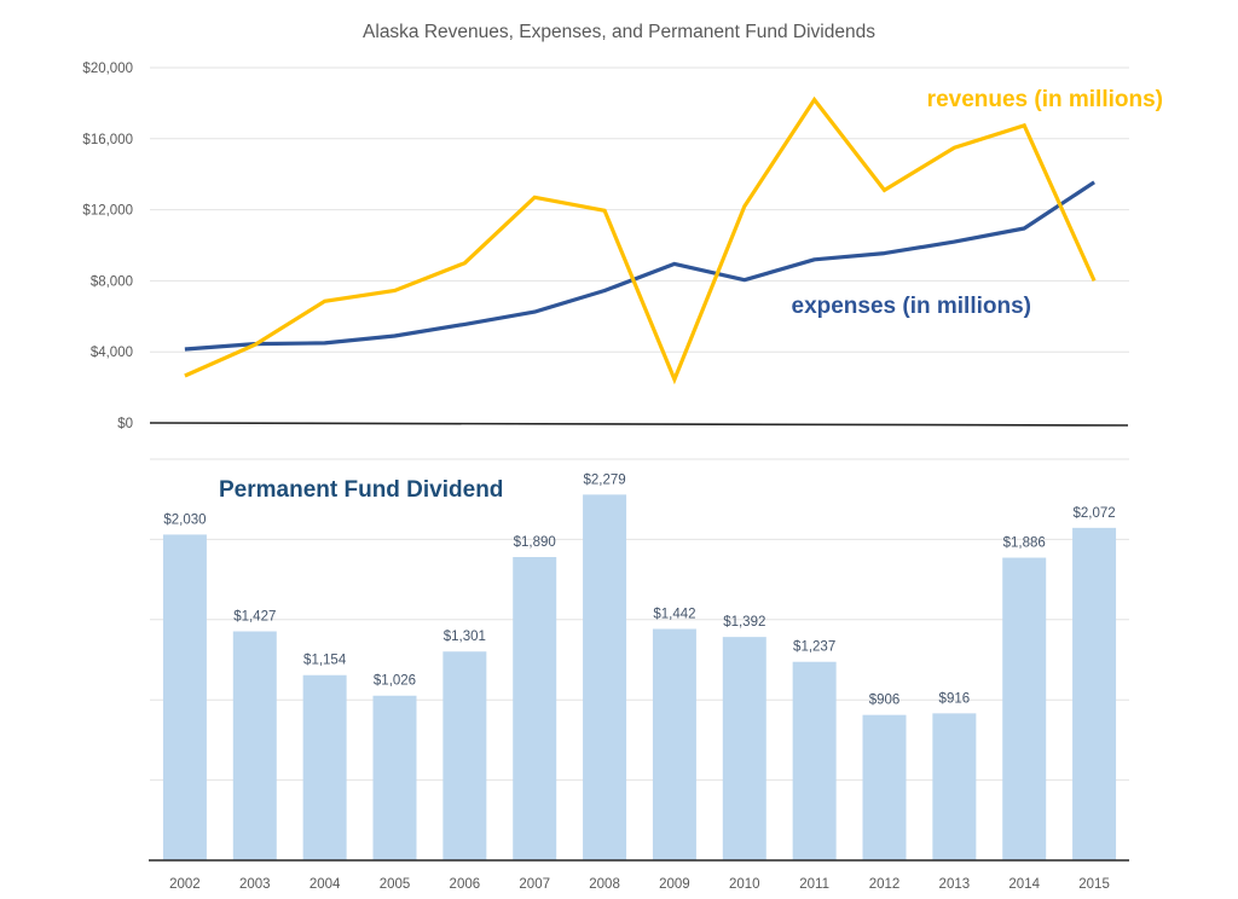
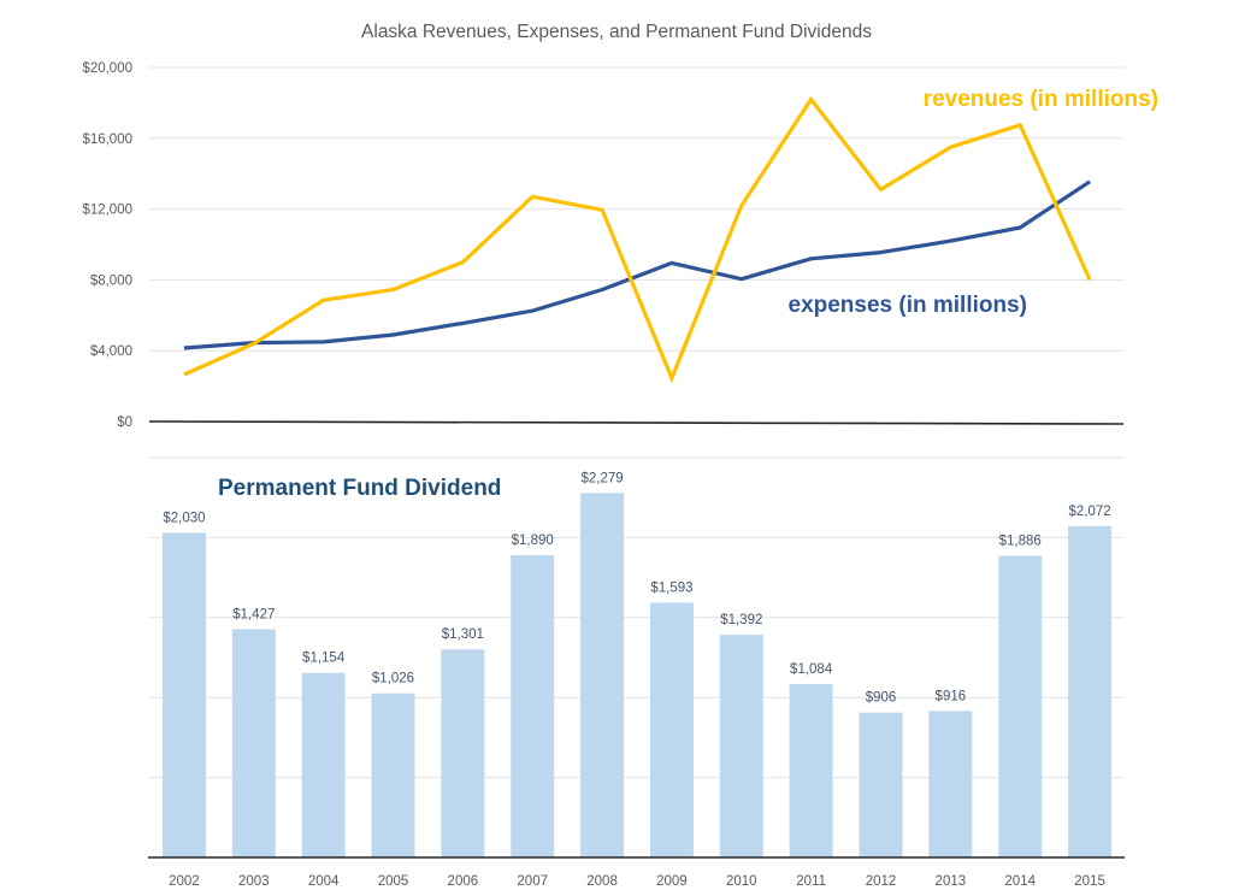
Permanent Fund Dividend/2009: $1,442 -> $1,593
Permanent Fund Dividend/2011: $1,237 -> $1,084
